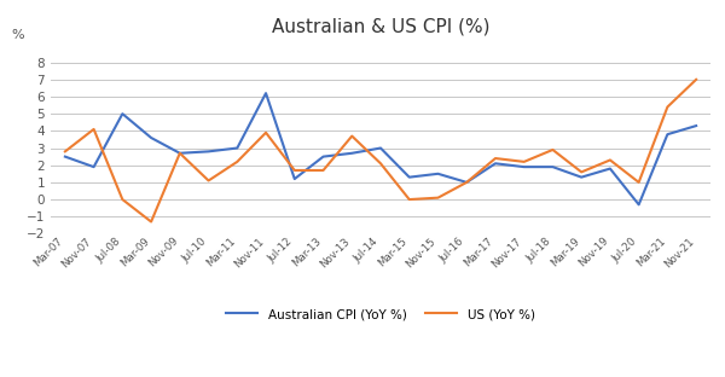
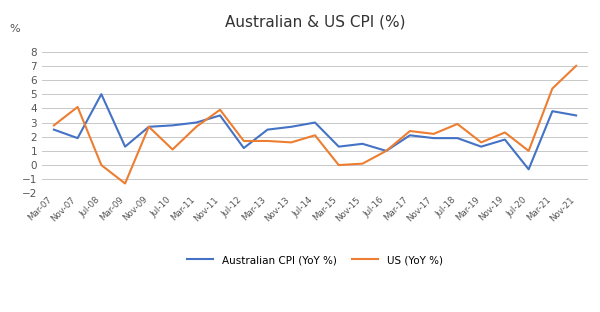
Australian CPI (YoY %)/Mar-09: 3.6 -> 1.3
US (YoY %)/Mar-11: 2.2 -> 2.7
Australian CPI (YoY %)/Nov-11: 6.2 -> 3.5
US (YoY %)/Nov-13: 3.7 -> 1.6
Australian CPI (YoY %)/Nov-21: 4.3 -> 3.5
